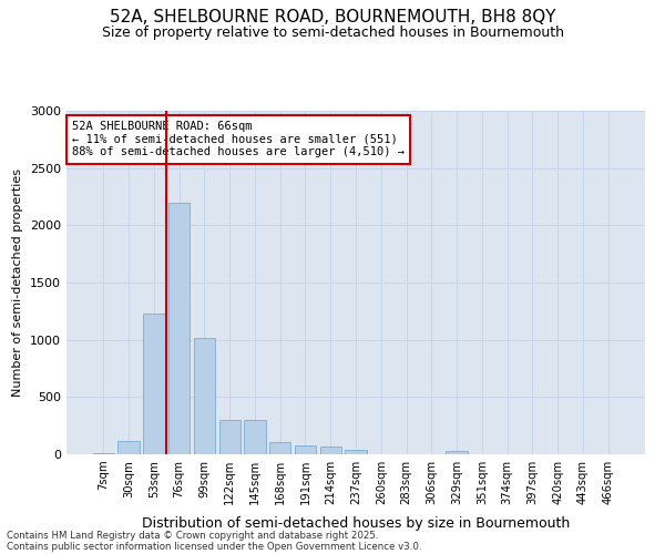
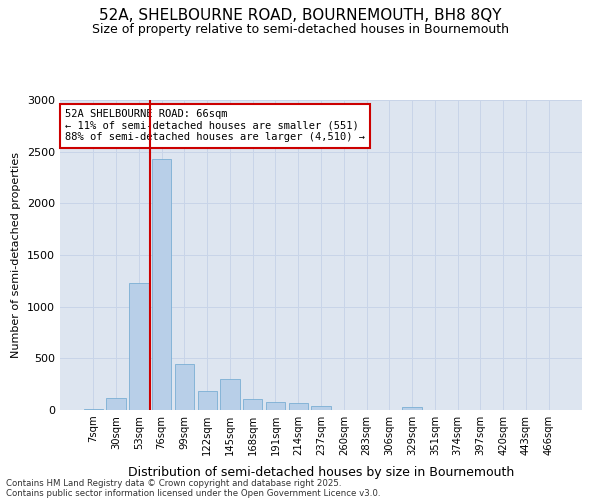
76sqm: 2200 -> 2430
99sqm: 1020 -> 450
122sqm: 300 -> 180
